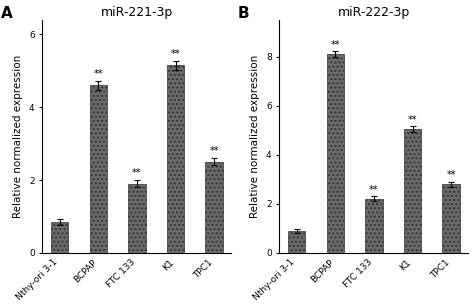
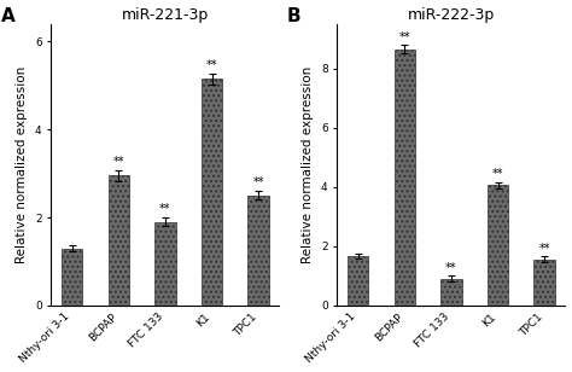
miR-221-3p/Nthy-ori 3-1: 0.85 -> 1.30
miR-221-3p/BCPAP: 4.60 -> 2.95
miR-222-3p/Nthy-ori 3-1: 0.90 -> 1.65
miR-222-3p/BCPAP: 8.10 -> 8.65
miR-222-3p/FTC 133: 2.20 -> 0.90
miR-222-3p/K1: 5.05 -> 4.05
miR-222-3p/TPC1: 2.80 -> 1.55
